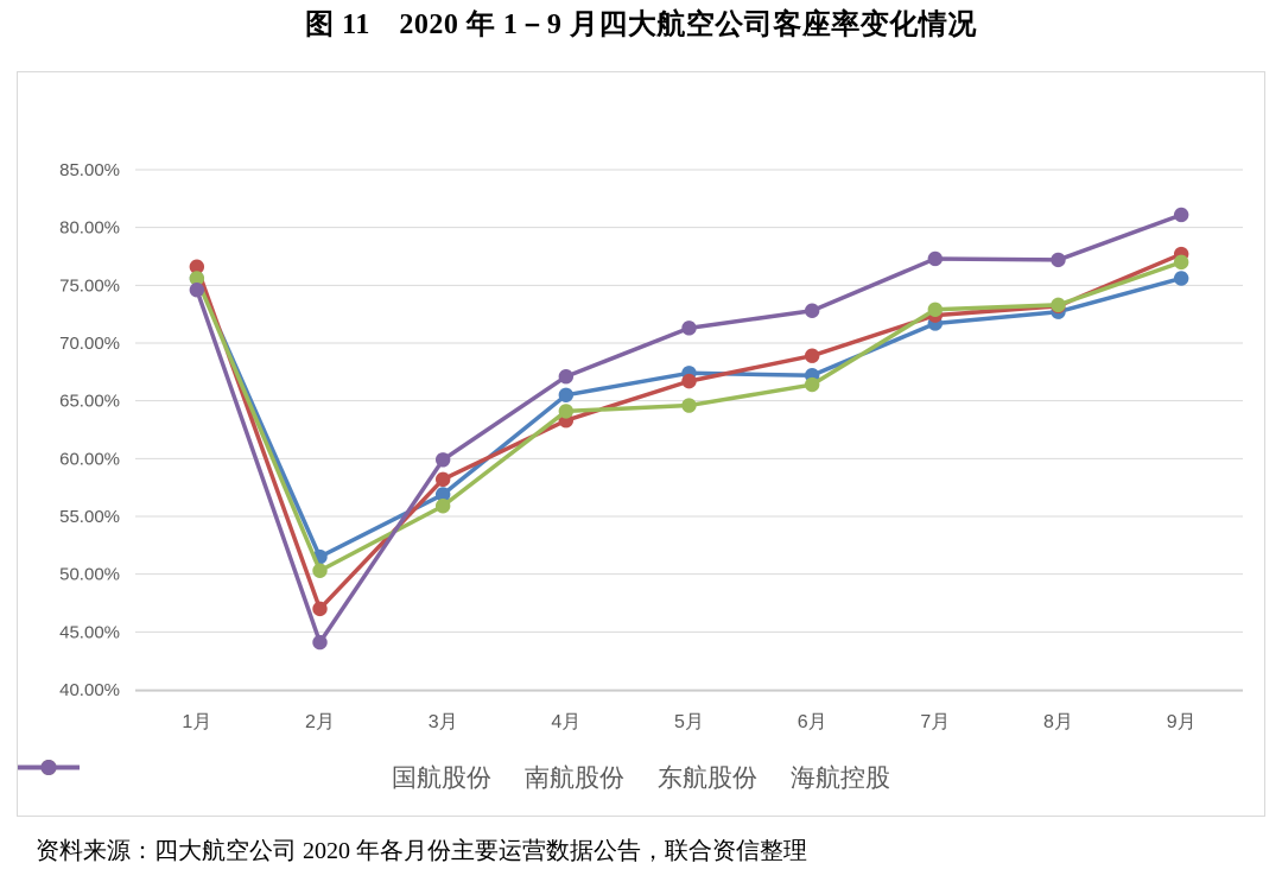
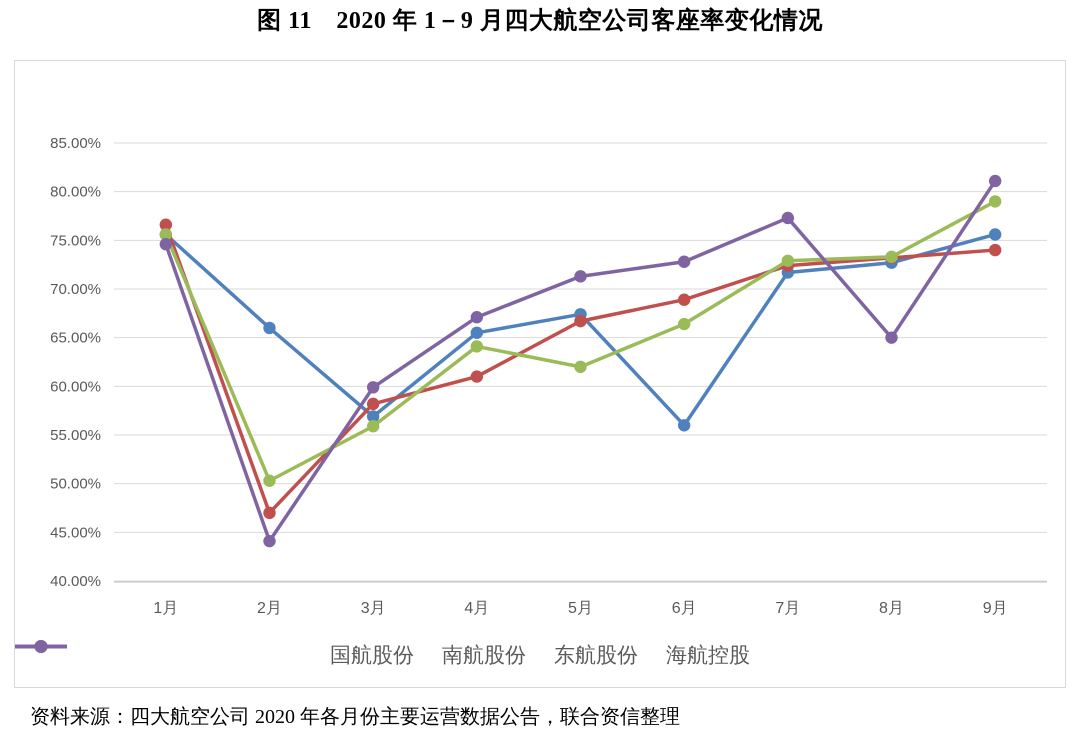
国航股份/2月: 52% -> 66%
南航股份/4月: 63% -> 61%
东航股份/5月: 65% -> 62%
国航股份/6月: 67% -> 56%
海航控股/8月: 77% -> 65%
南航股份/9月: 78% -> 74%
东航股份/9月: 77% -> 79%
